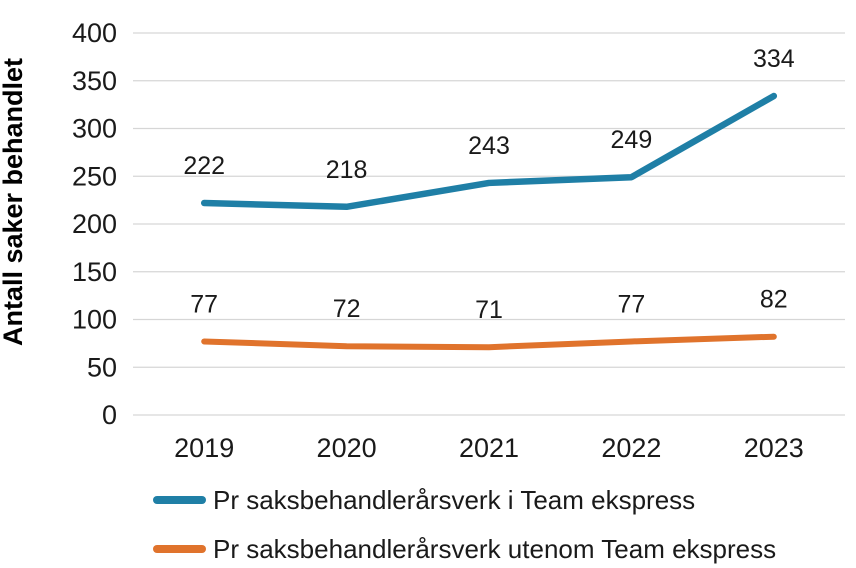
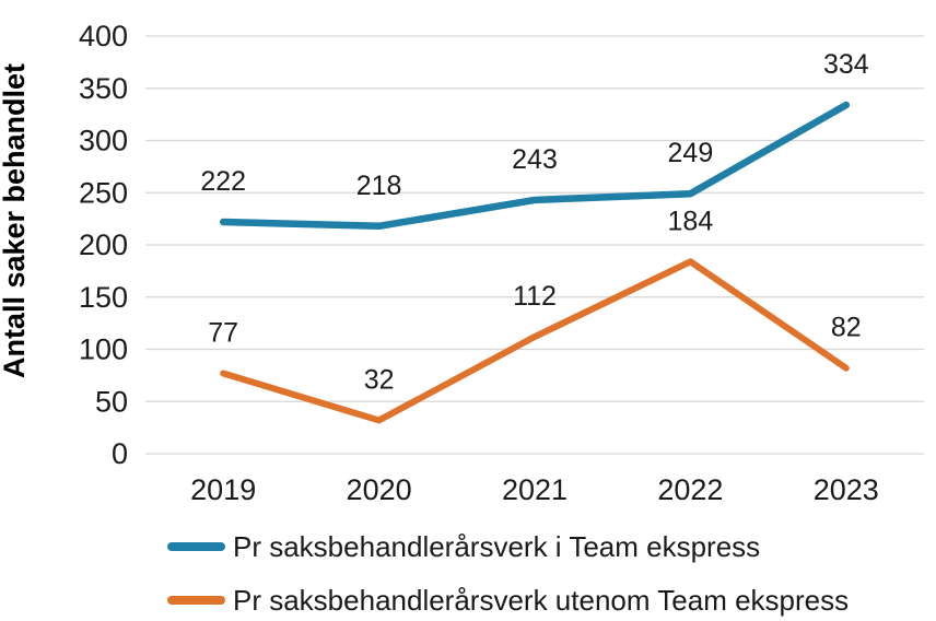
Pr saksbehandlerårsverk utenom Team ekspress/2020: 72 -> 32
Pr saksbehandlerårsverk utenom Team ekspress/2021: 71 -> 112
Pr saksbehandlerårsverk utenom Team ekspress/2022: 77 -> 184
